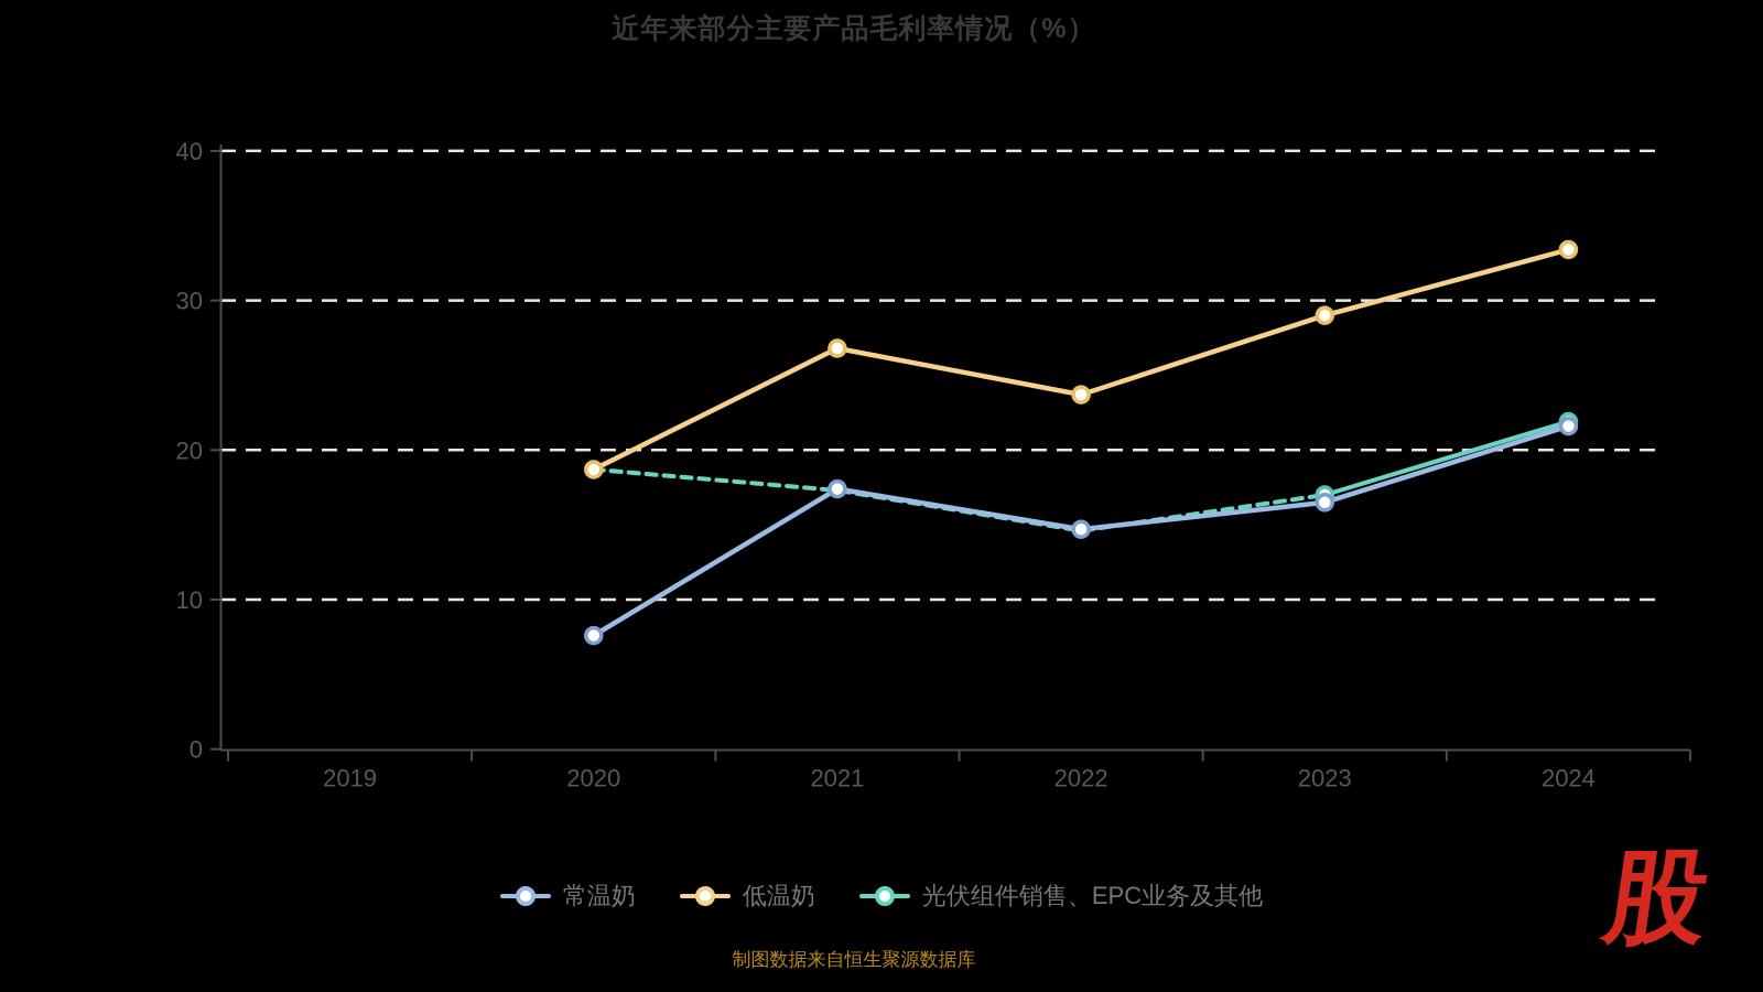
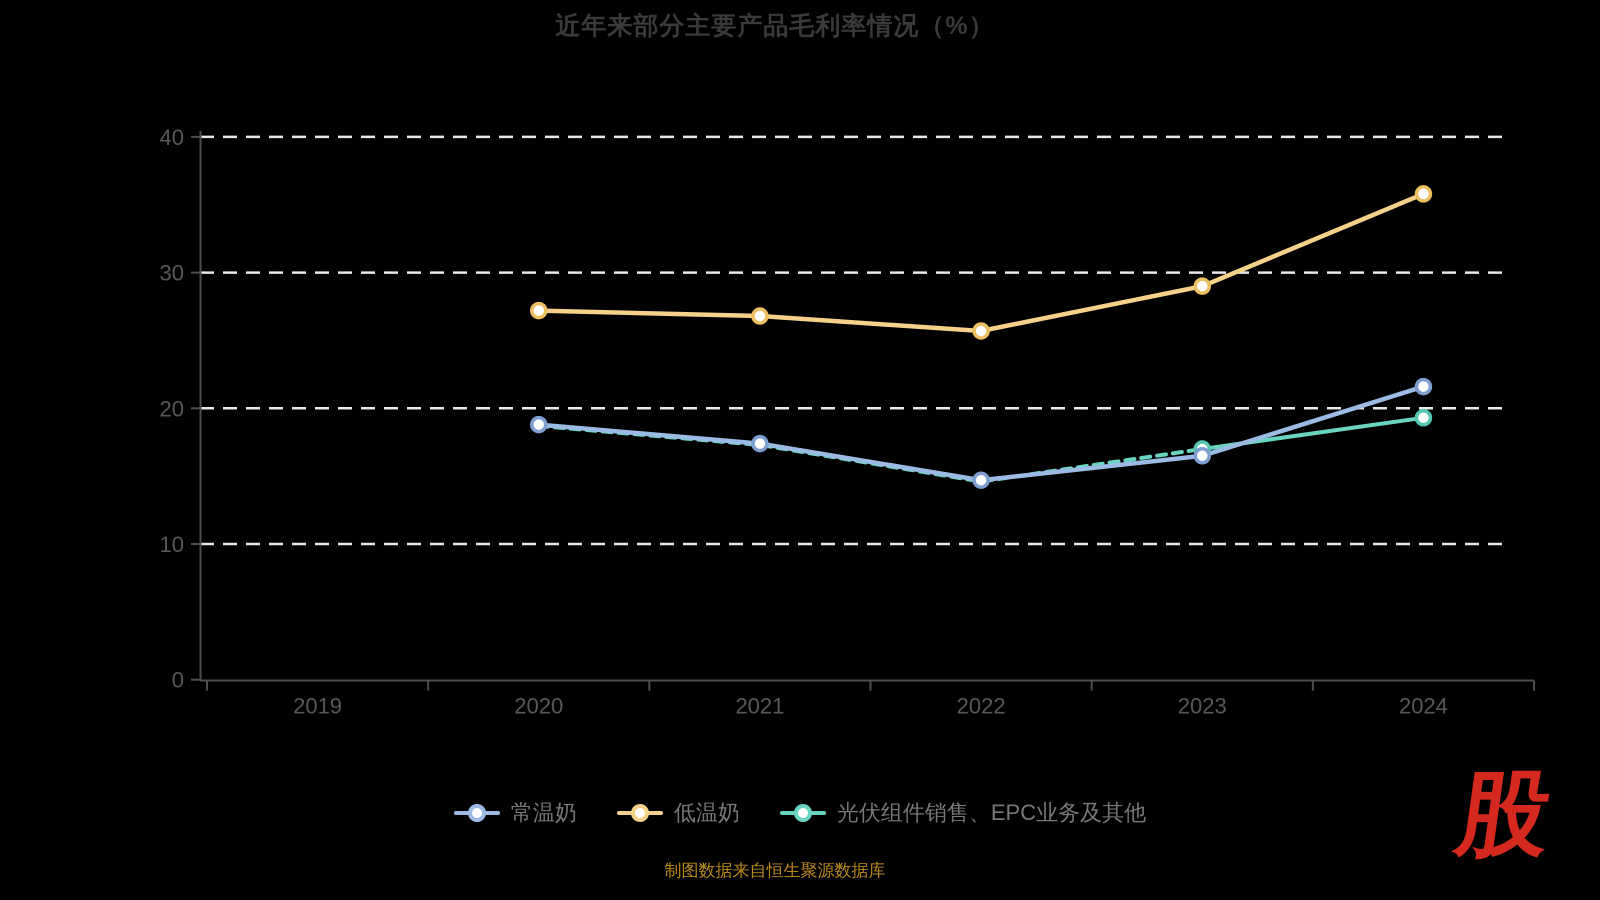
常温奶/2020: 7.6 -> 18.8
低温奶/2020: 18.7 -> 27.2
低温奶/2022: 23.7 -> 25.7
低温奶/2024: 33.4 -> 35.8
光伏组件销售、EPC业务及其他/2024: 21.9 -> 19.3
